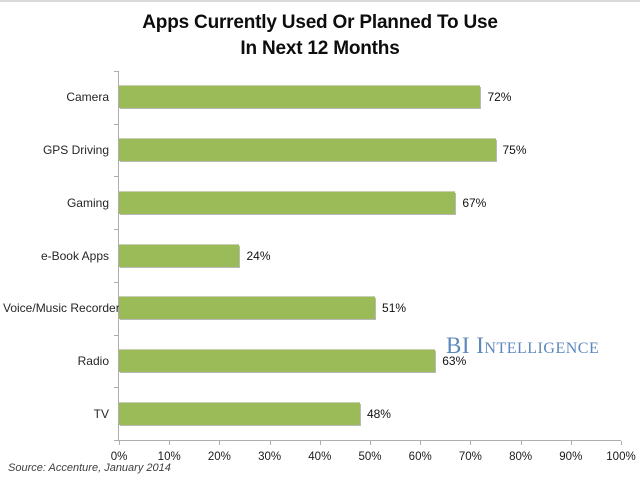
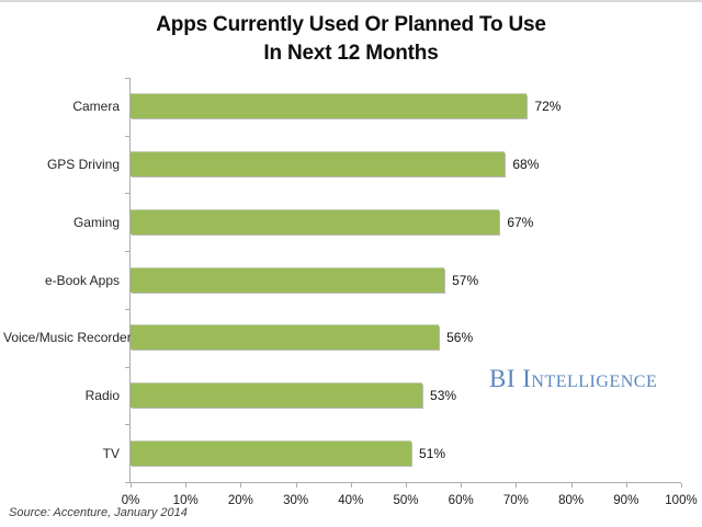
GPS Driving: 75% -> 68%
e-Book Apps: 24% -> 57%
Voice/Music Recorder: 51% -> 56%
Radio: 63% -> 53%
TV: 48% -> 51%
